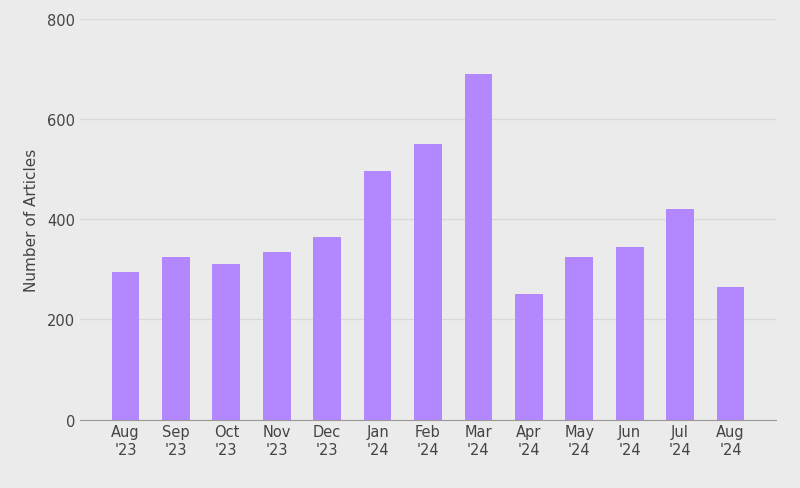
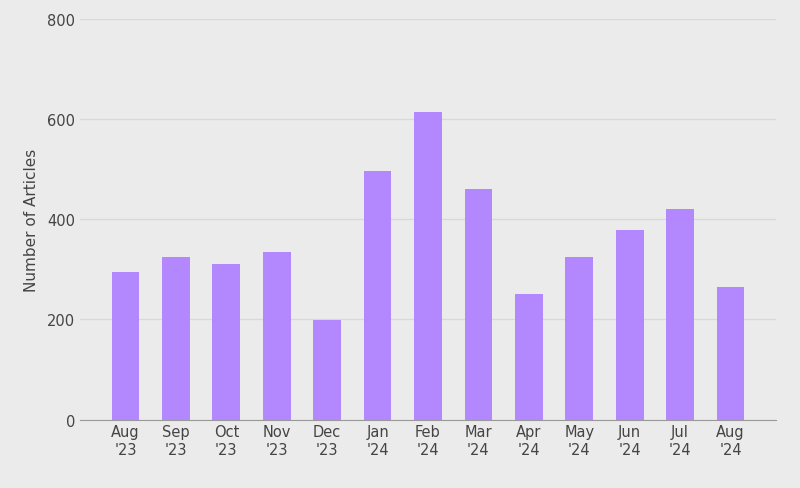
Dec '23: 365 -> 198
Feb '24: 550 -> 614
Mar '24: 690 -> 460
Jun '24: 345 -> 378
